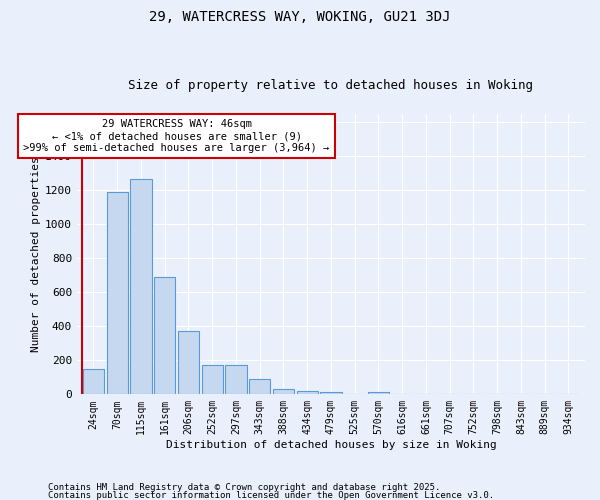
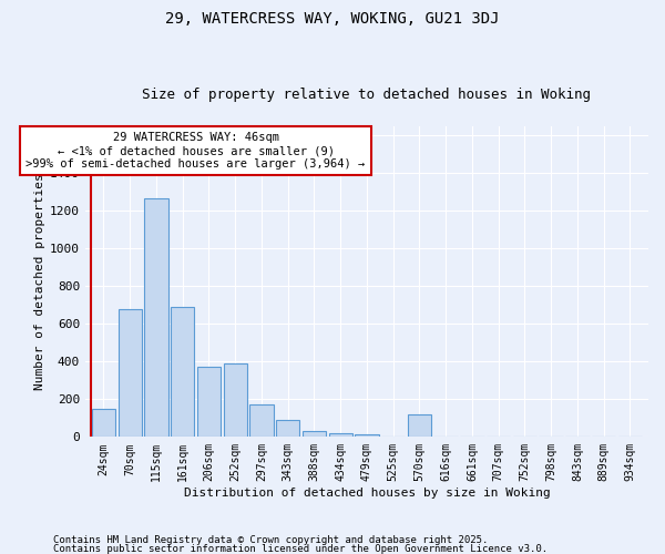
70sqm: 1190 -> 680
252sqm: 180 -> 390
570sqm: 20 -> 120
